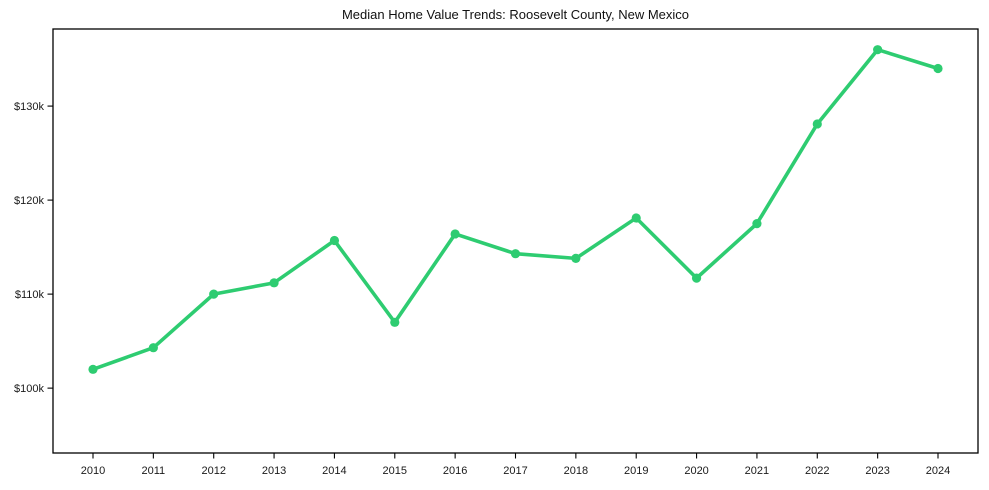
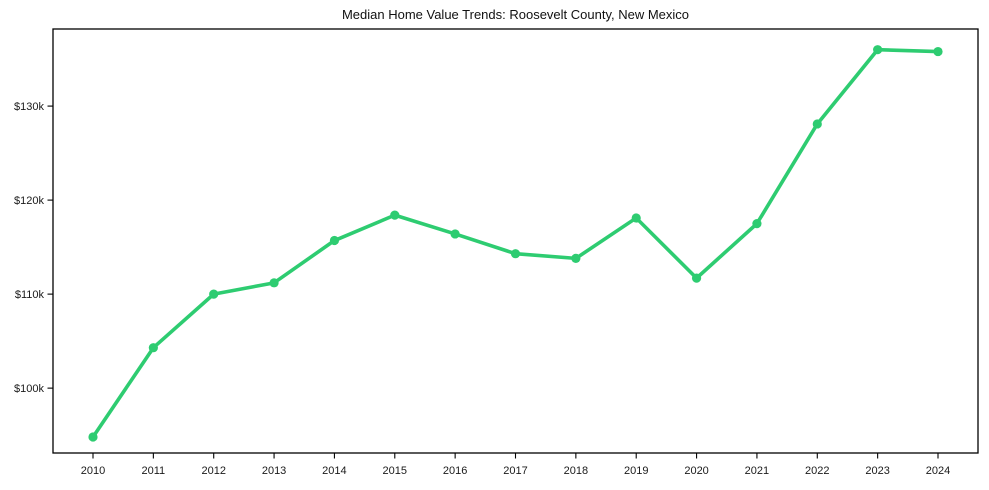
2010: $102k -> $95k
2015: $107k -> $118k
2024: $134k -> $136k
